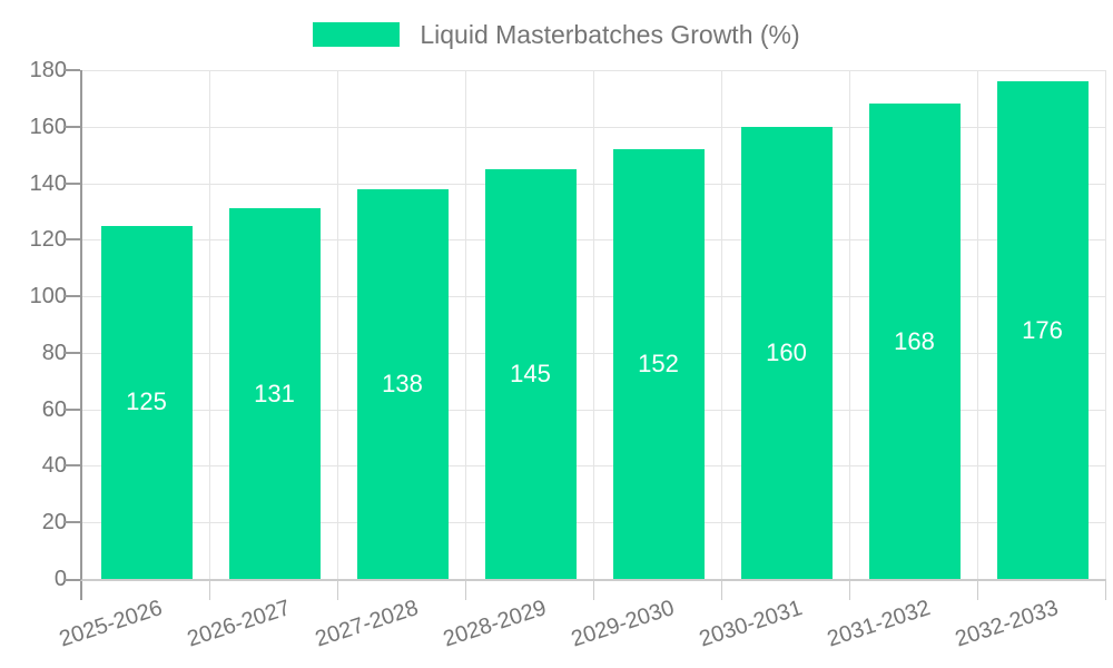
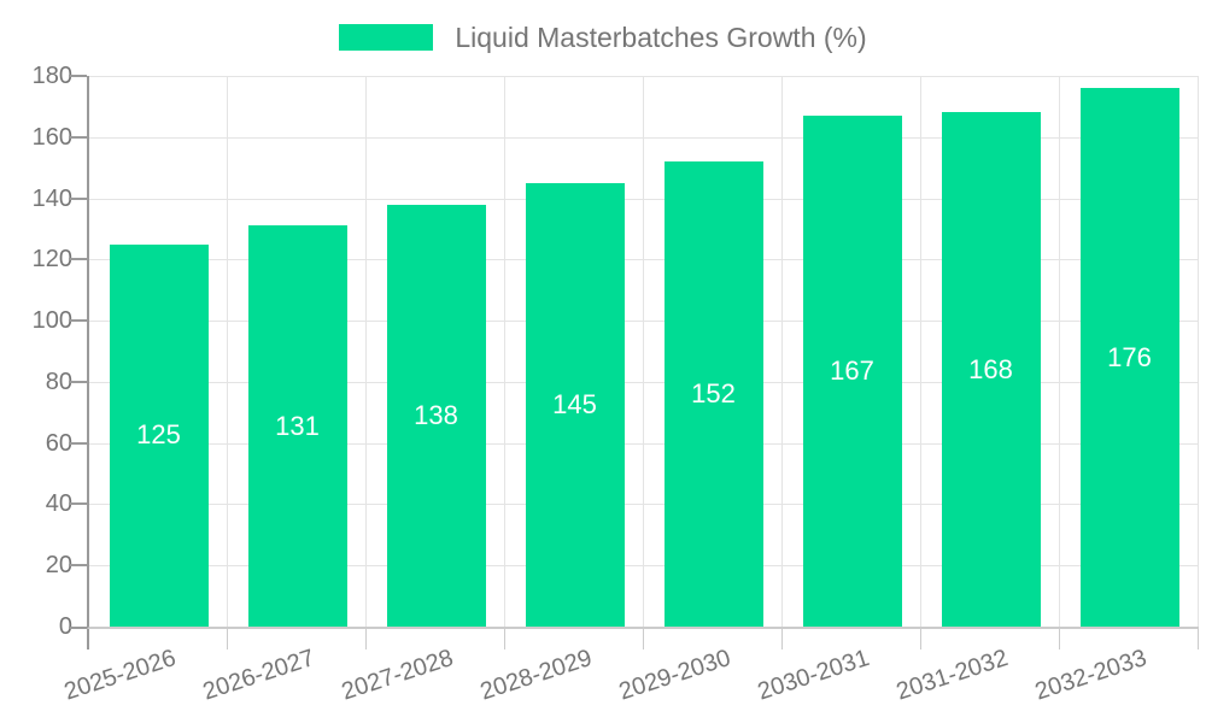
2030-2031: 160 -> 167
